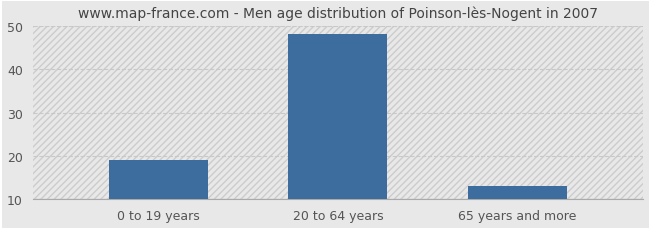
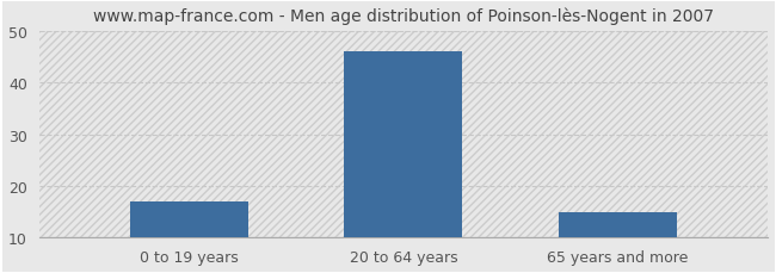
0 to 19 years: 19 -> 17
20 to 64 years: 48 -> 46
65 years and more: 13 -> 15
